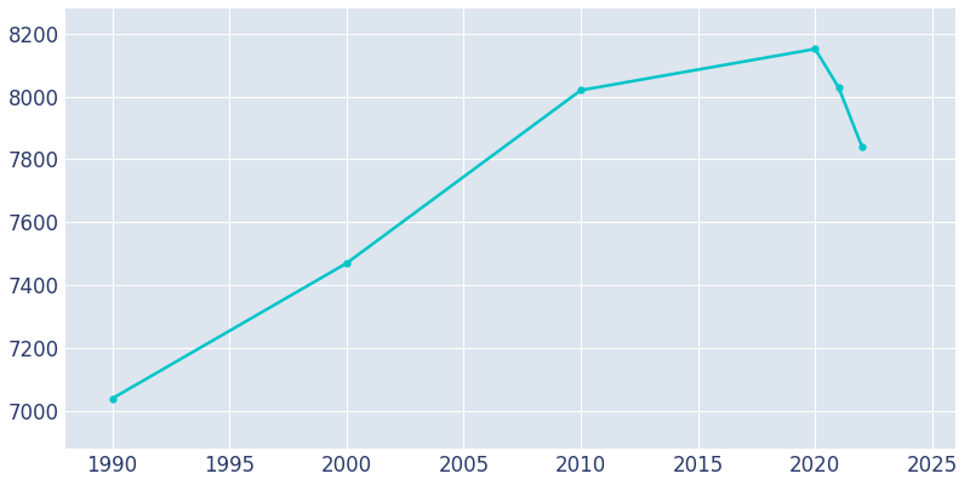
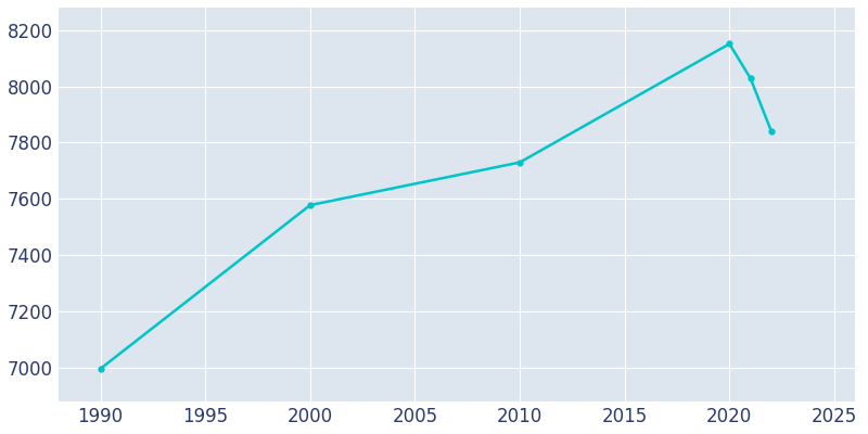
1990: 7040 -> 6997
2000: 7470 -> 7578
2010: 8020 -> 7730
